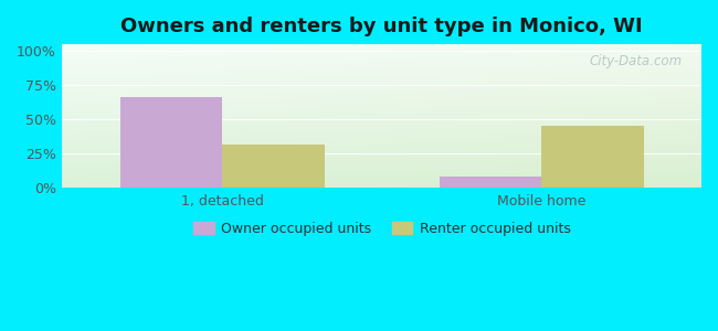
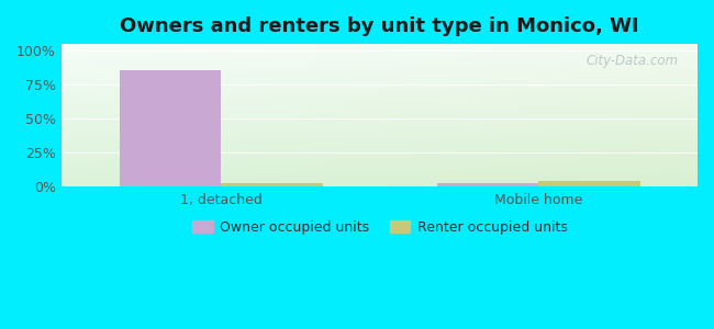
Owner occupied units/1, detached: 66% -> 86%
Renter occupied units/1, detached: 32% -> 3%
Owner occupied units/Mobile home: 8% -> 3%
Renter occupied units/Mobile home: 45% -> 4%
